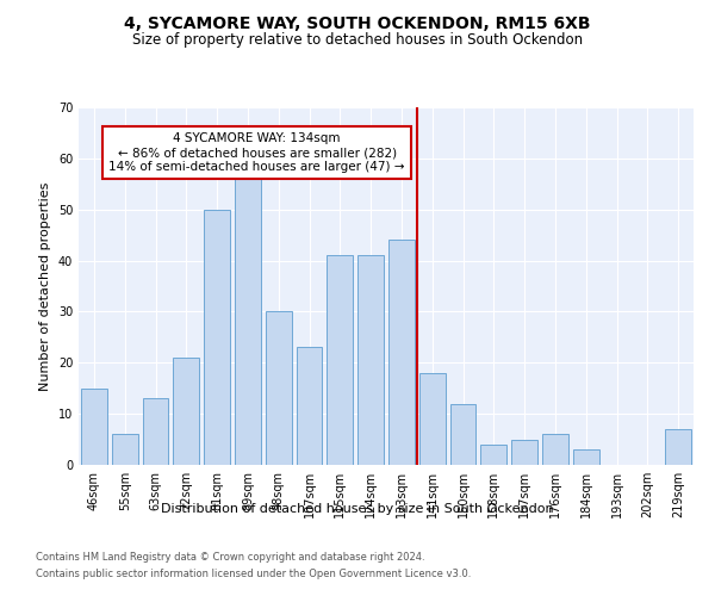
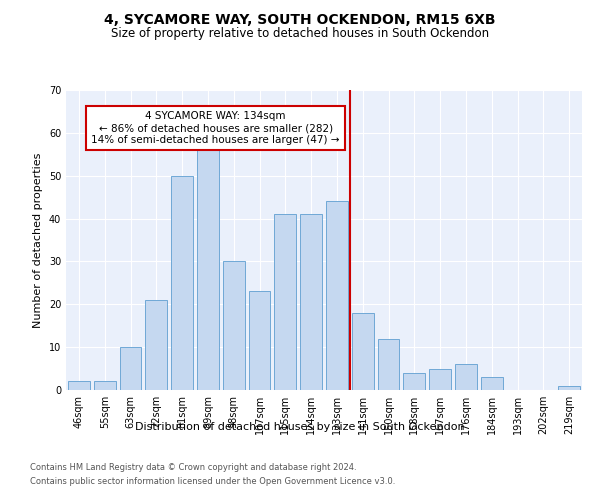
46sqm: 15 -> 2
55sqm: 6 -> 2
63sqm: 13 -> 10
219sqm: 7 -> 1
